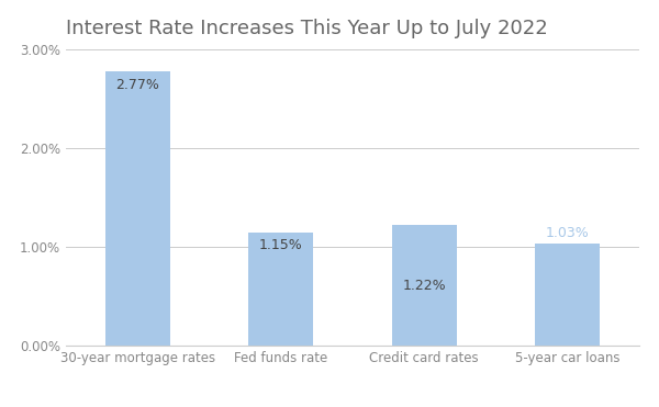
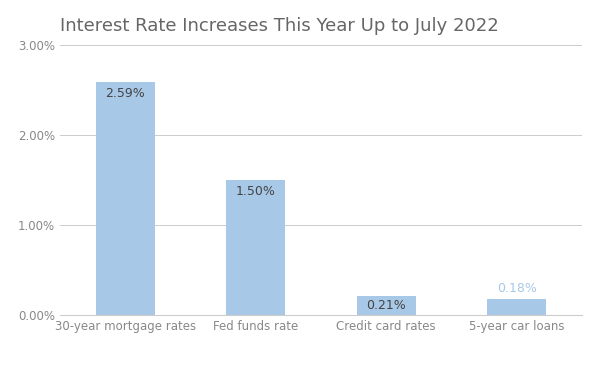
30-year mortgage rates: 2.77% -> 2.59%
Fed funds rate: 1.15% -> 1.50%
Credit card rates: 1.22% -> 0.21%
5-year car loans: 1.03% -> 0.18%
